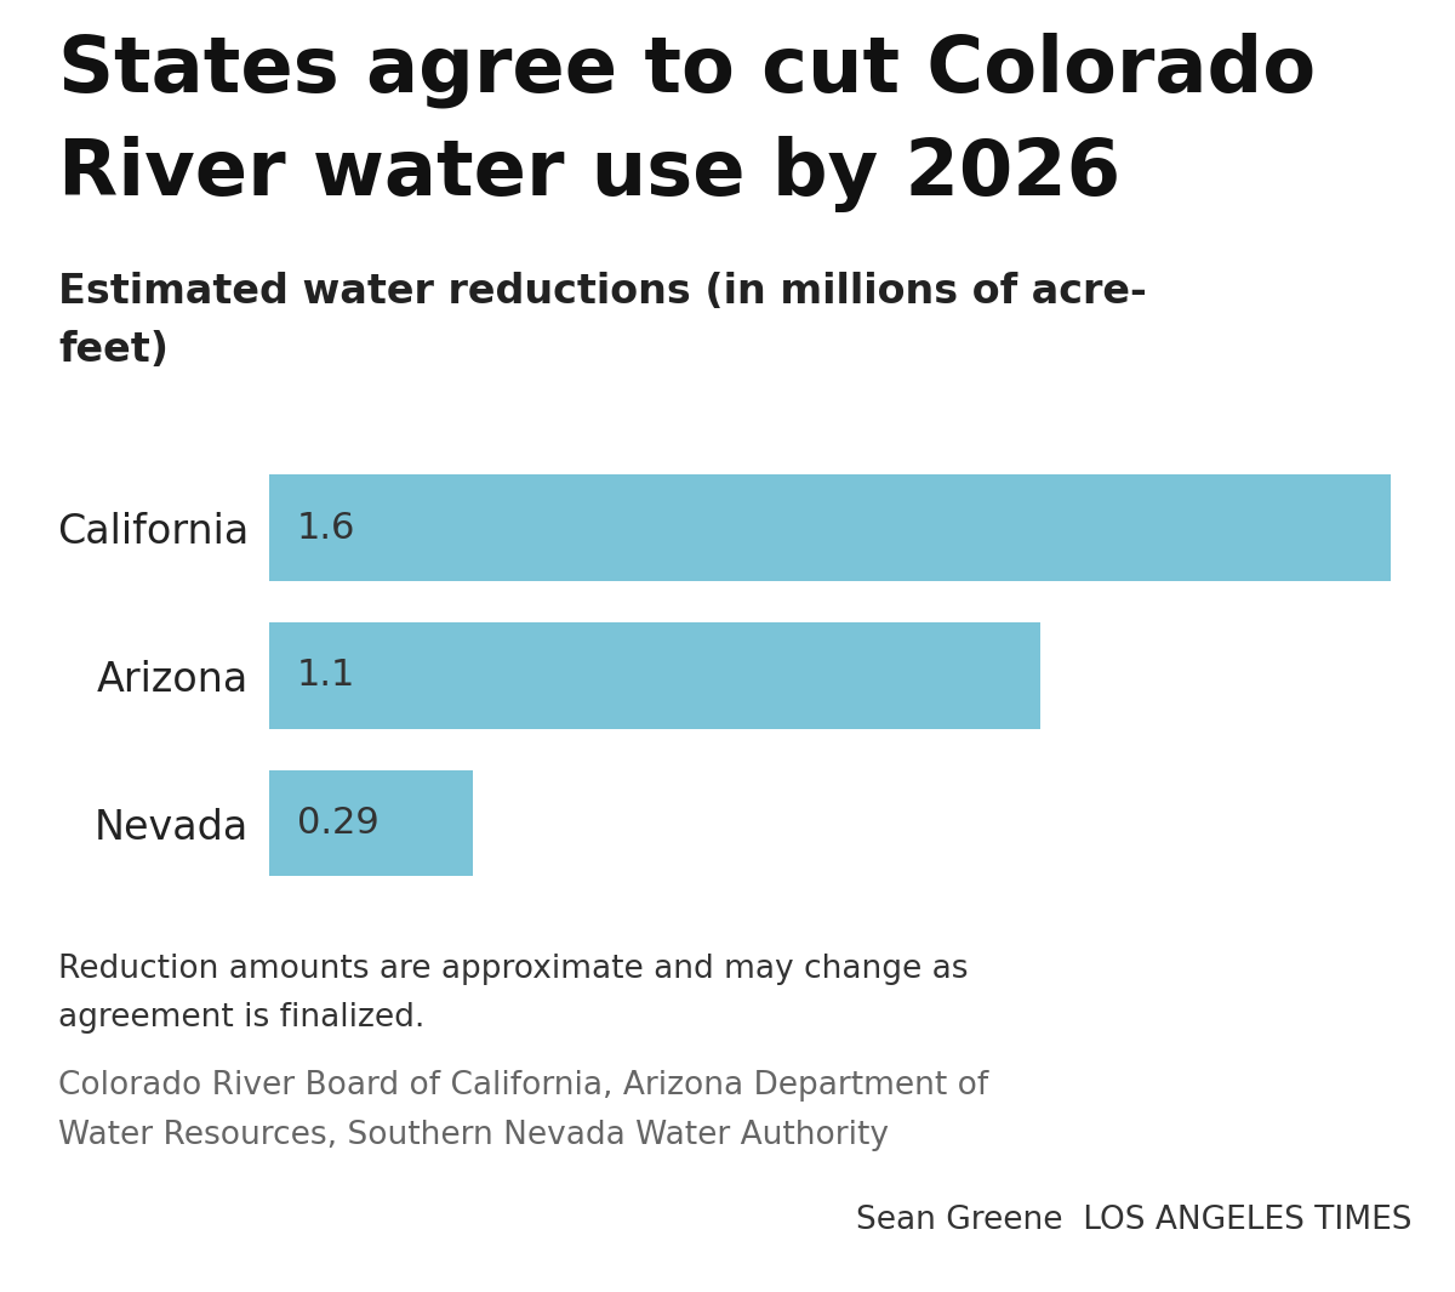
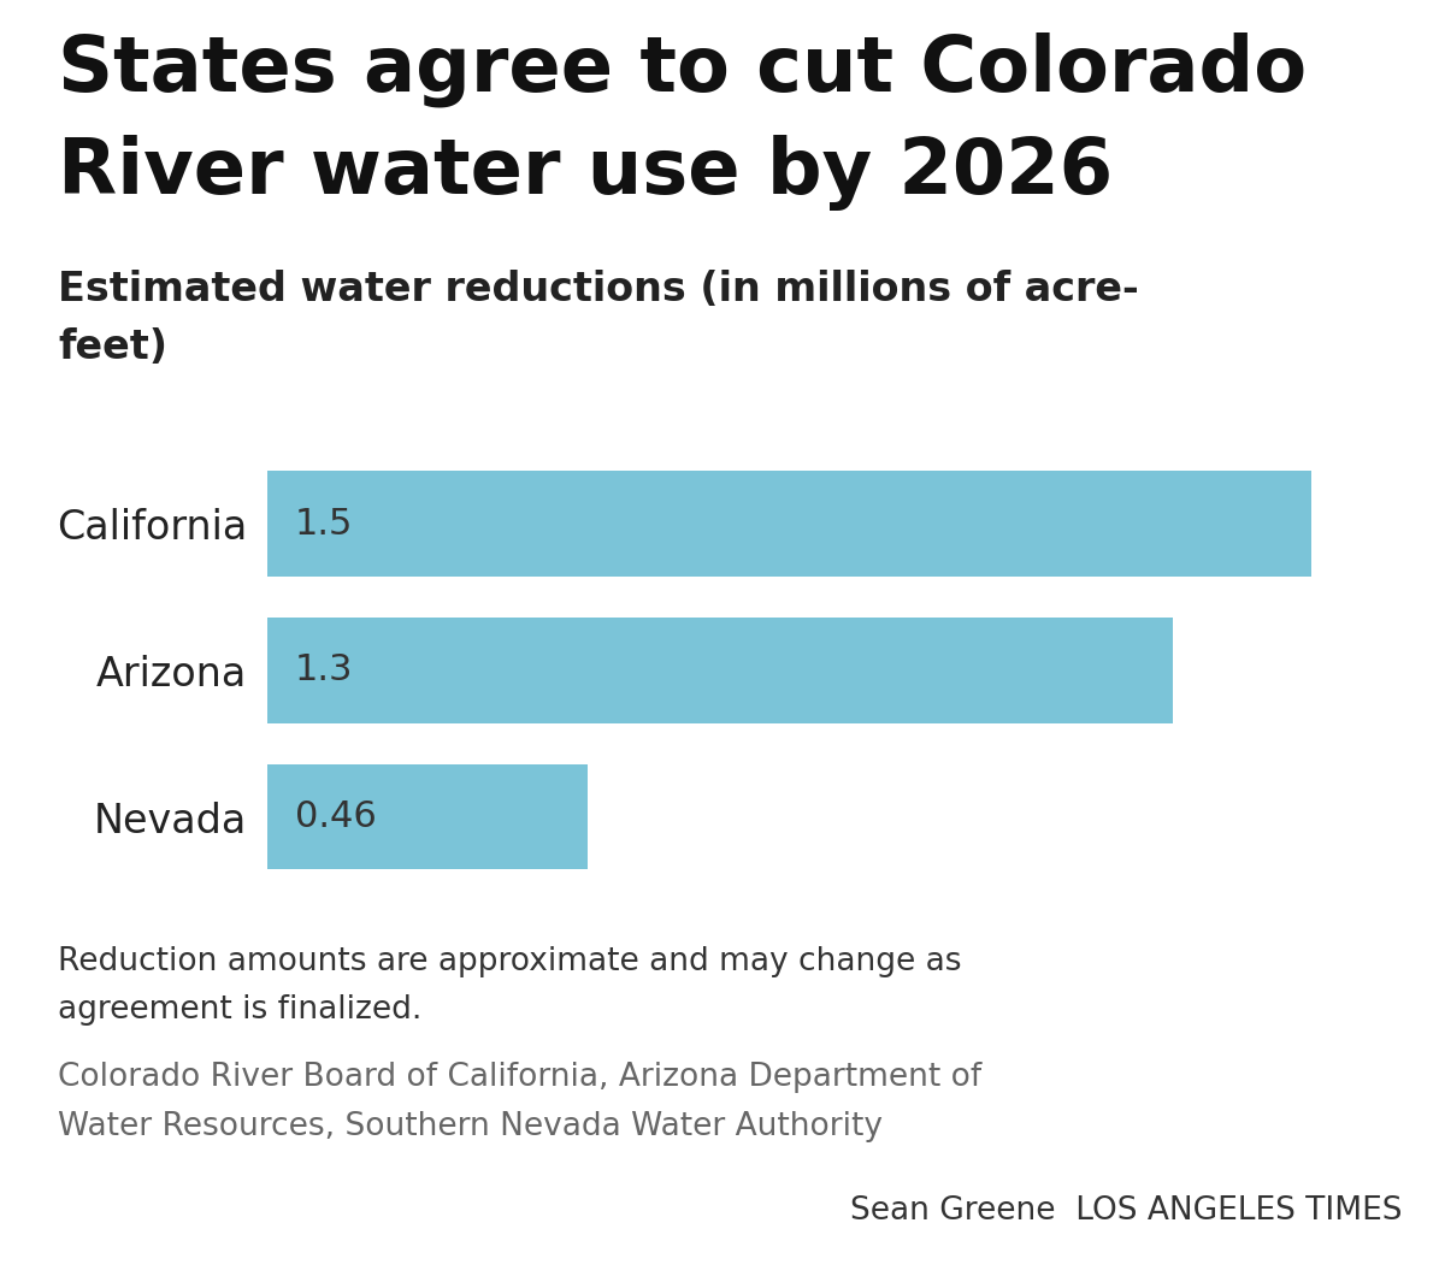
California: 1.6 -> 1.5
Arizona: 1.1 -> 1.3
Nevada: 0.29 -> 0.46
